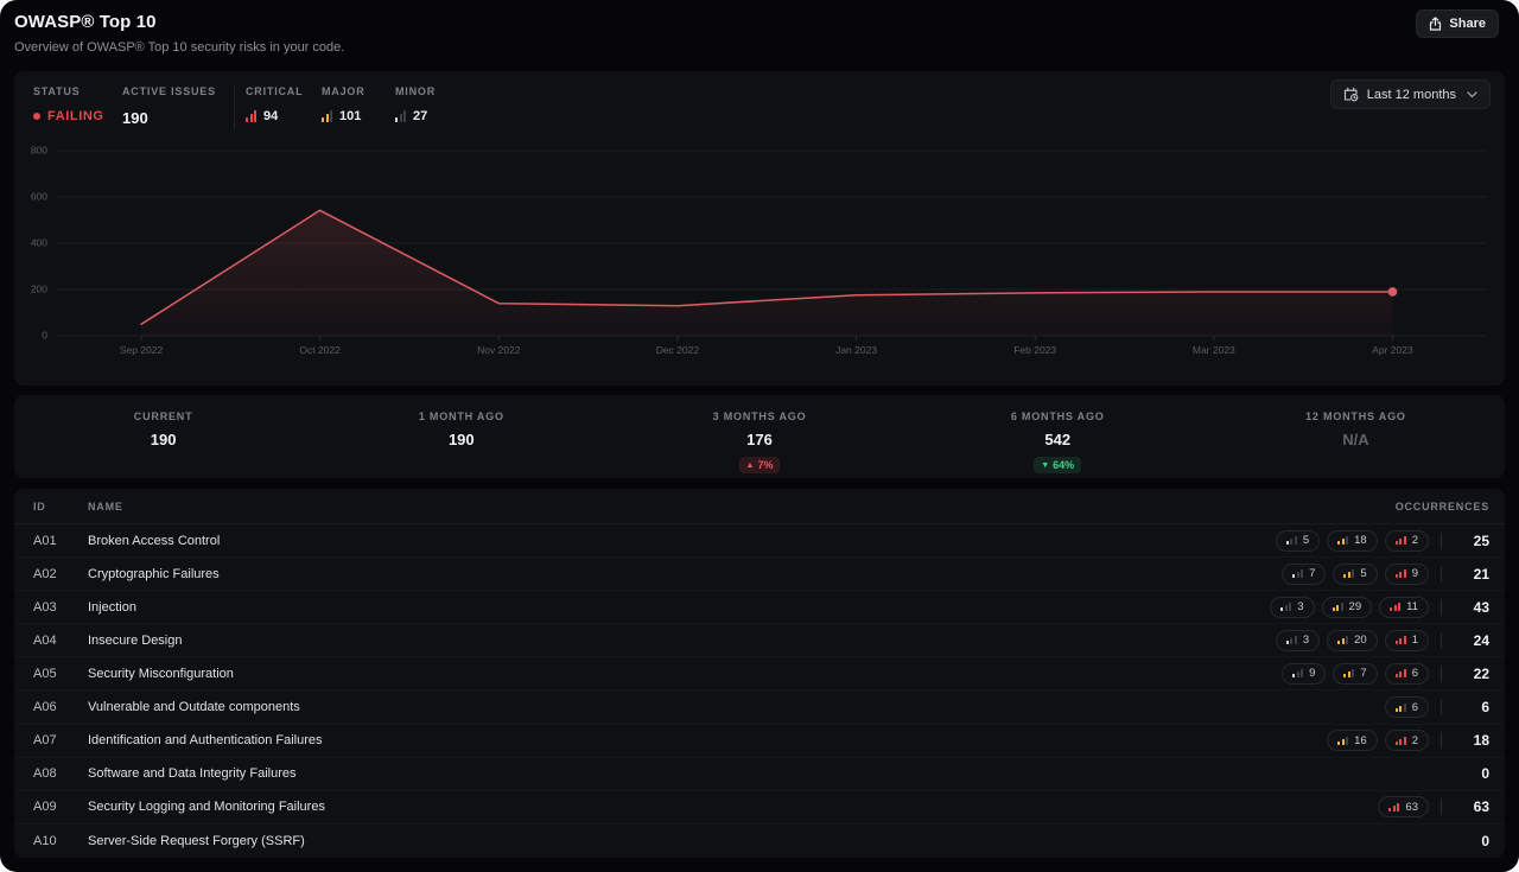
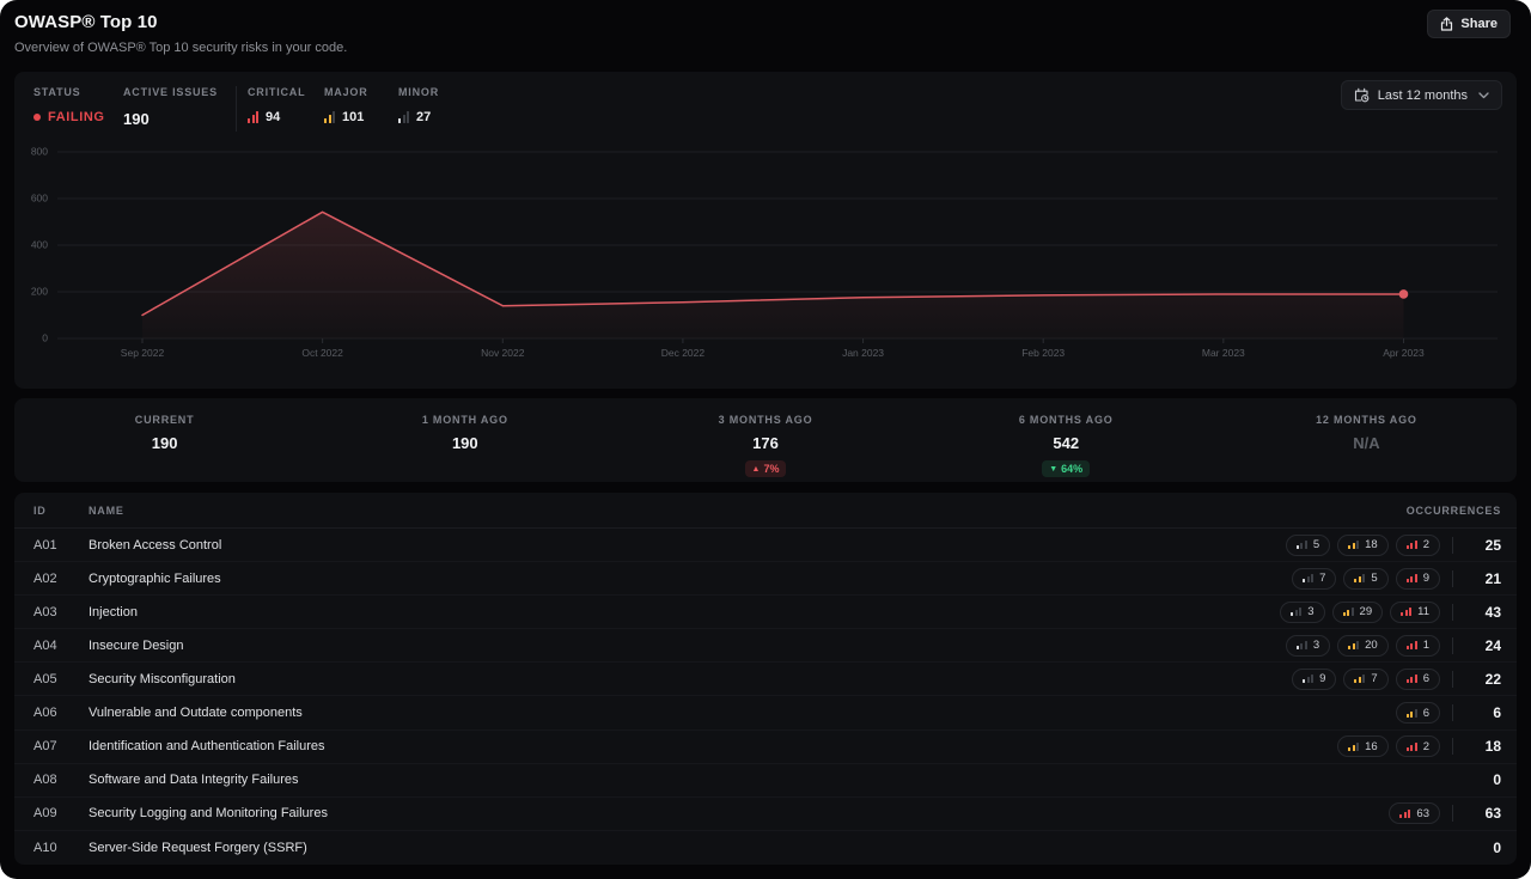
Sep 2022: 50 -> 100
Dec 2022: 130 -> 160
